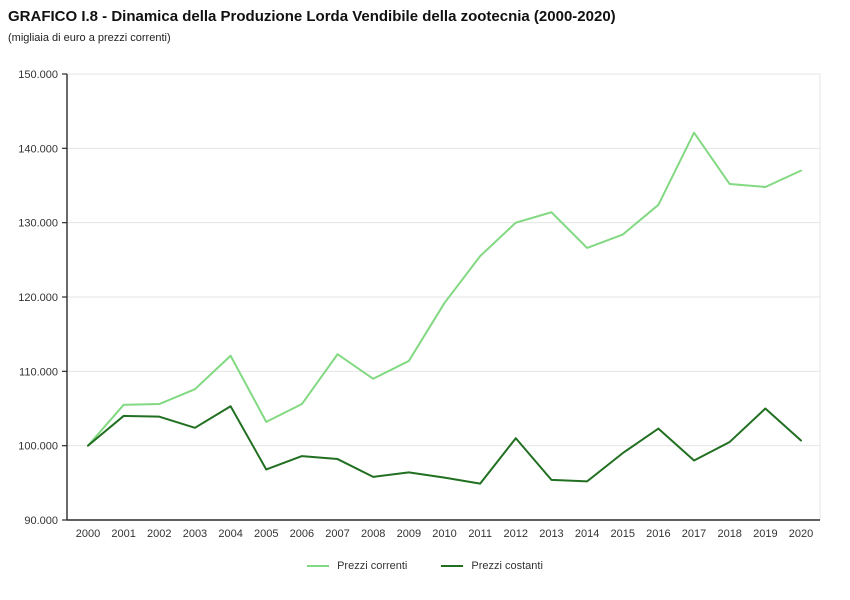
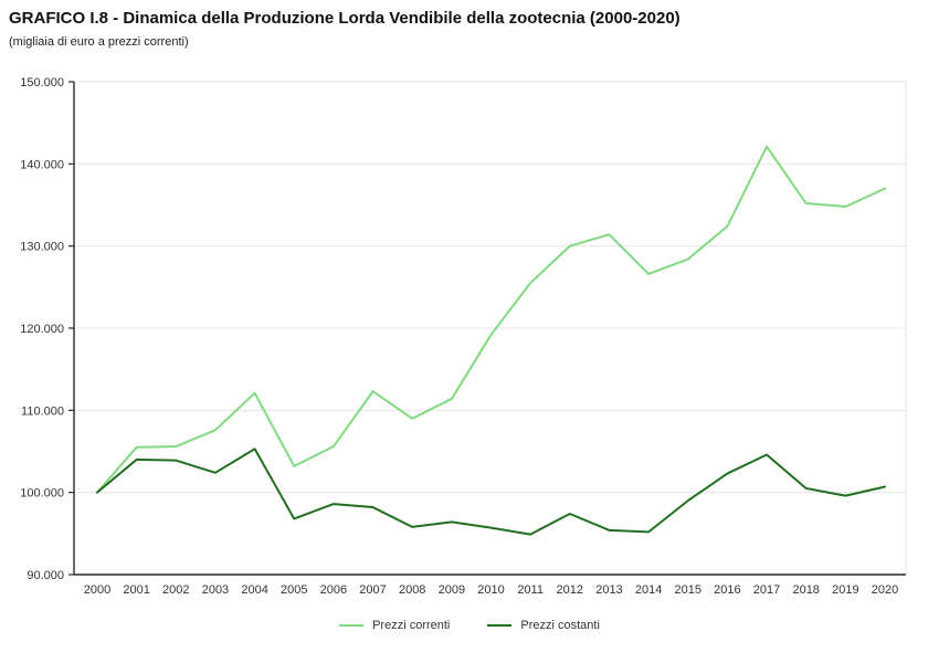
Prezzi costanti/2012: 101000 -> 97000
Prezzi costanti/2017: 98000 -> 105000
Prezzi costanti/2019: 105000 -> 100000
